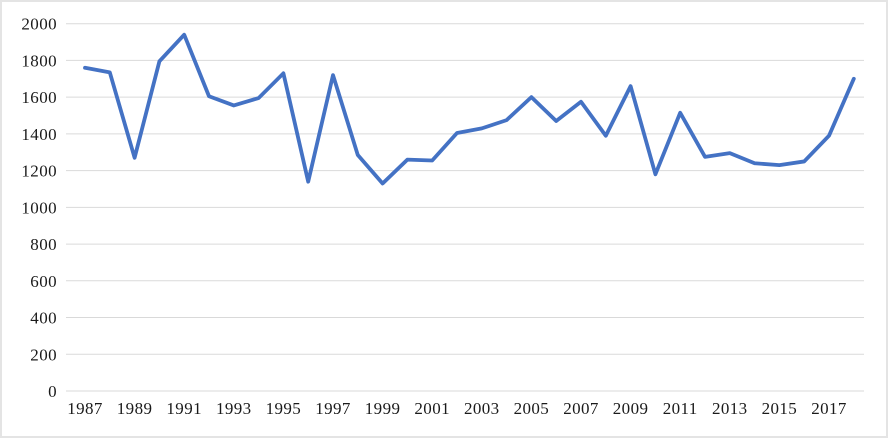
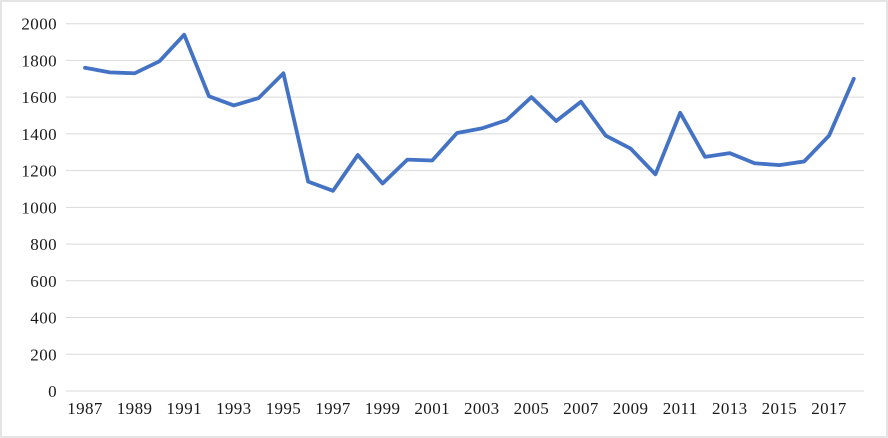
1989: 1270 -> 1730
1997: 1720 -> 1090
2009: 1660 -> 1320
